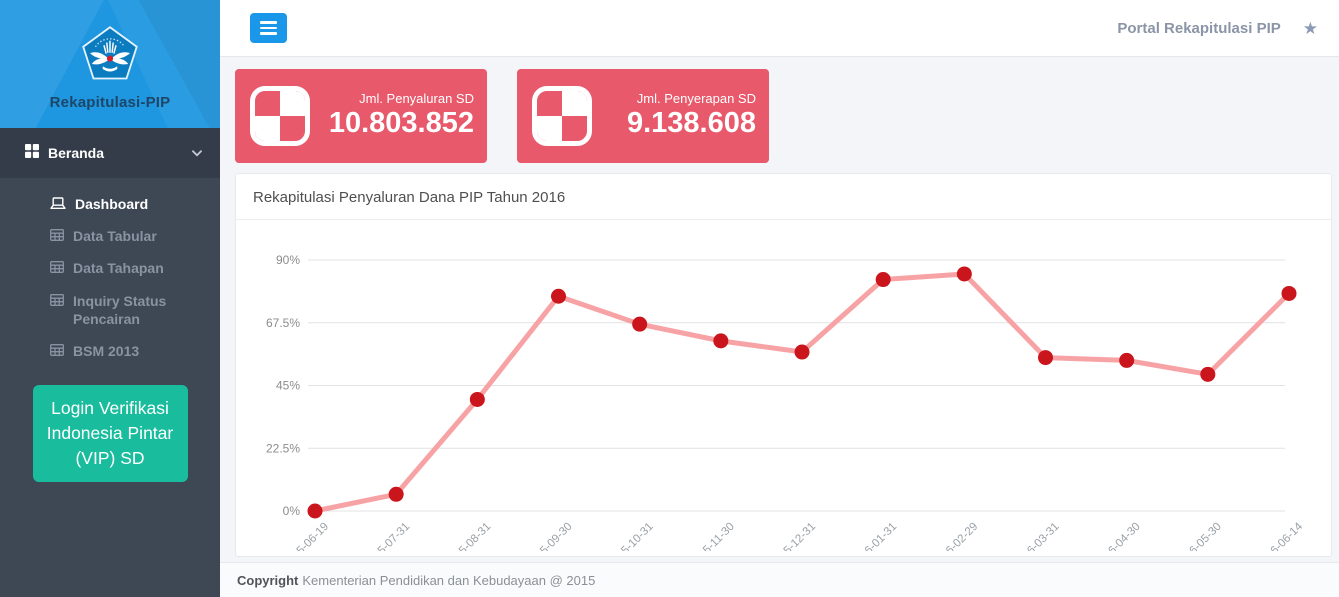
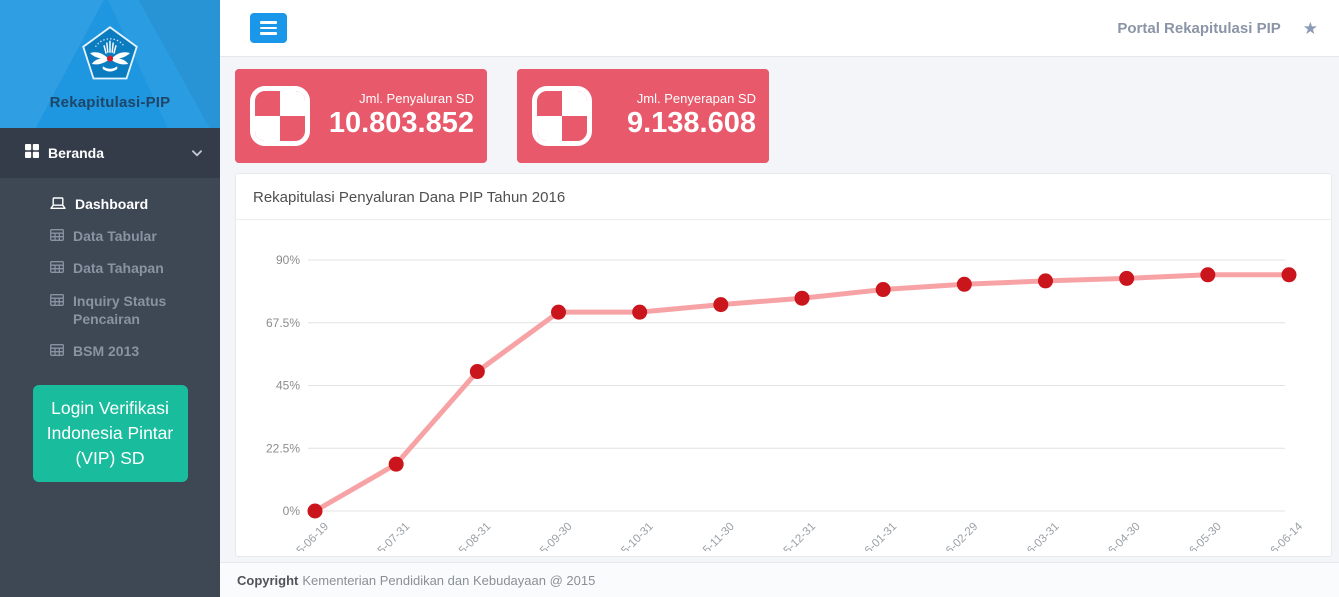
2015-07-31: 6% -> 17%
2015-08-31: 40% -> 50%
2015-09-30: 77% -> 71%
2015-10-31: 67% -> 71%
2015-11-30: 61% -> 74%
2015-12-31: 57% -> 76%
2016-01-31: 83% -> 79%
2016-02-29: 85% -> 81%
2016-03-31: 55% -> 82%
2016-04-30: 54% -> 83%
2016-05-30: 49% -> 85%
2016-06-14: 78% -> 85%
